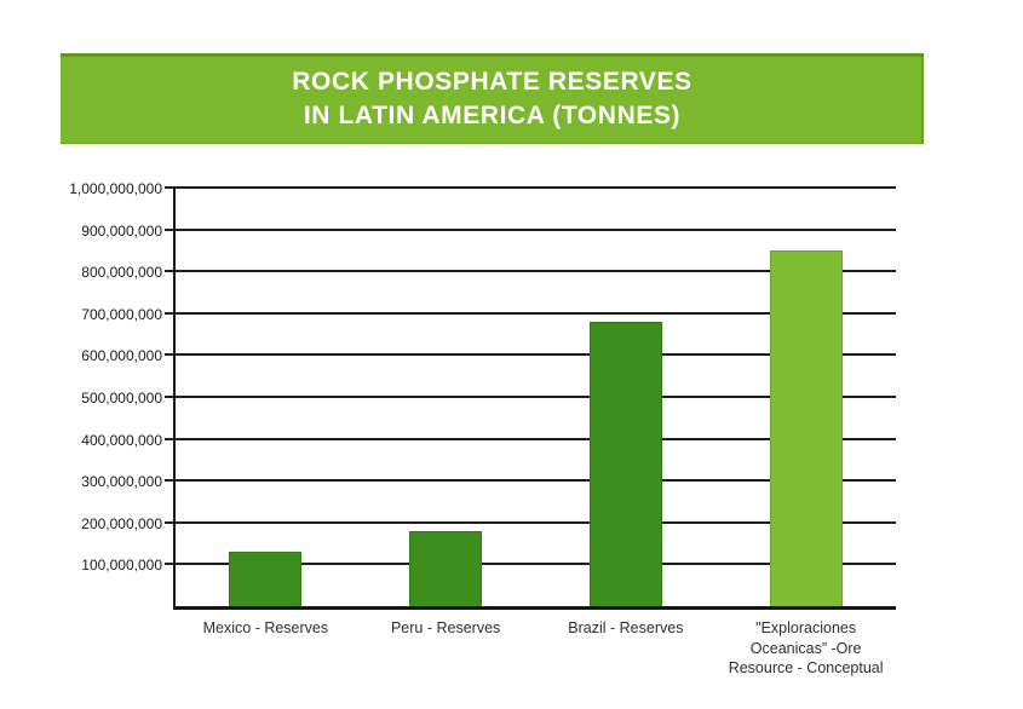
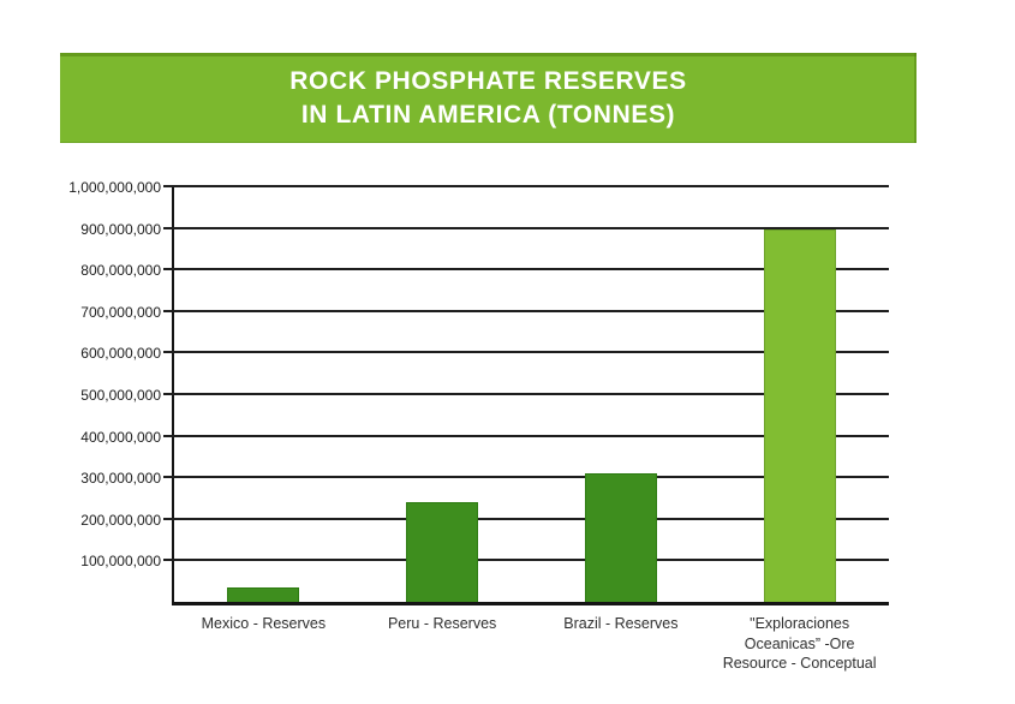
Mexico - Reserves: 130000000 -> 40000000
Peru - Reserves: 180000000 -> 240000000
Brazil - Reserves: 680000000 -> 310000000
"Exploraciones Oceanicas” -Ore Resource - Conceptual: 850000000 -> 900000000
